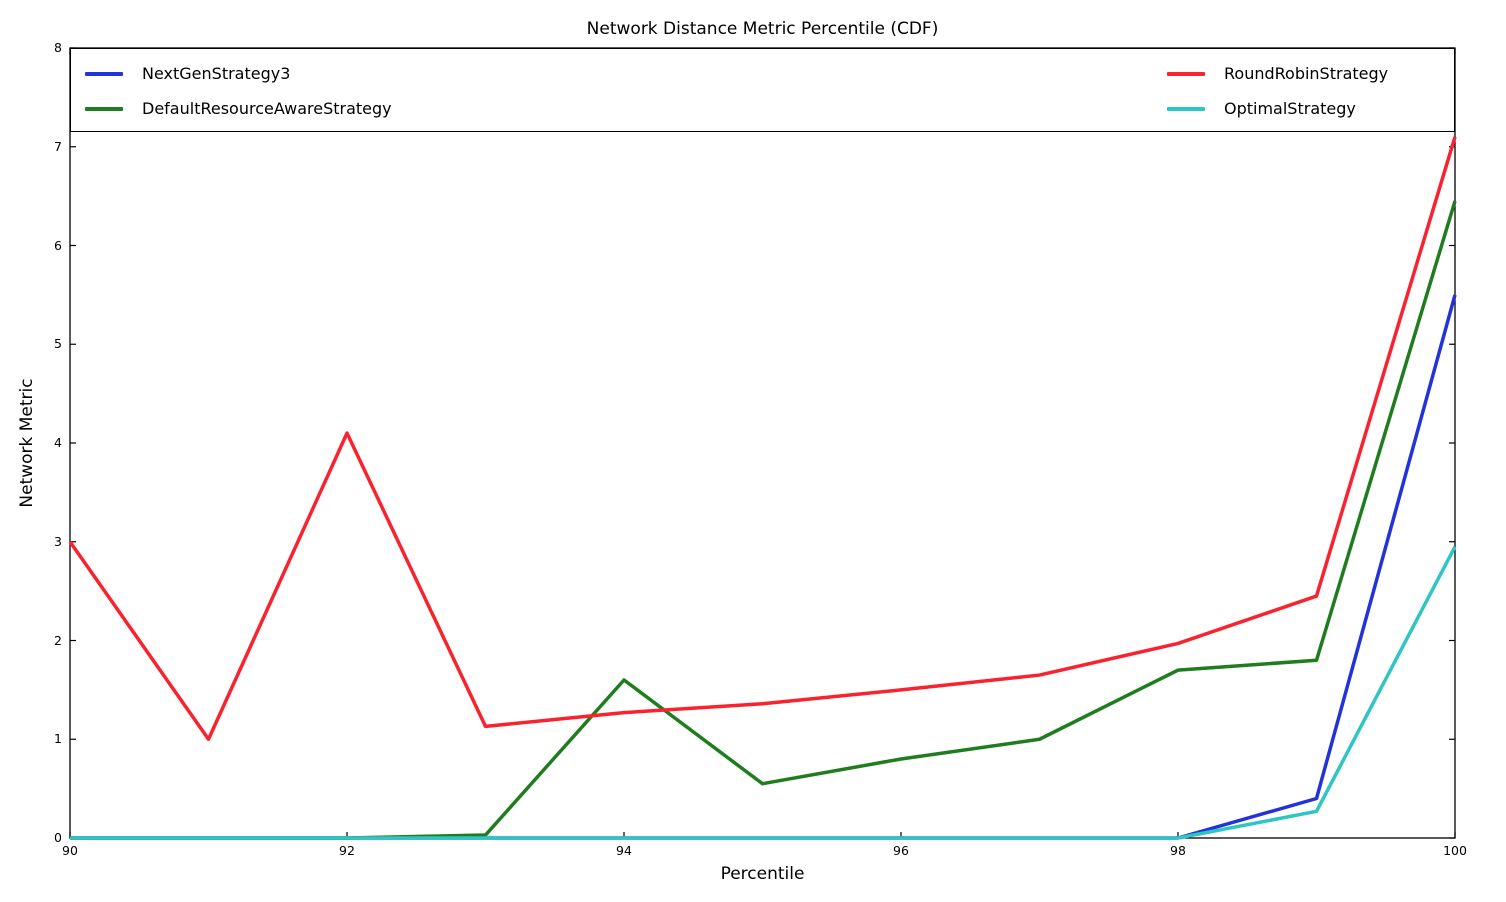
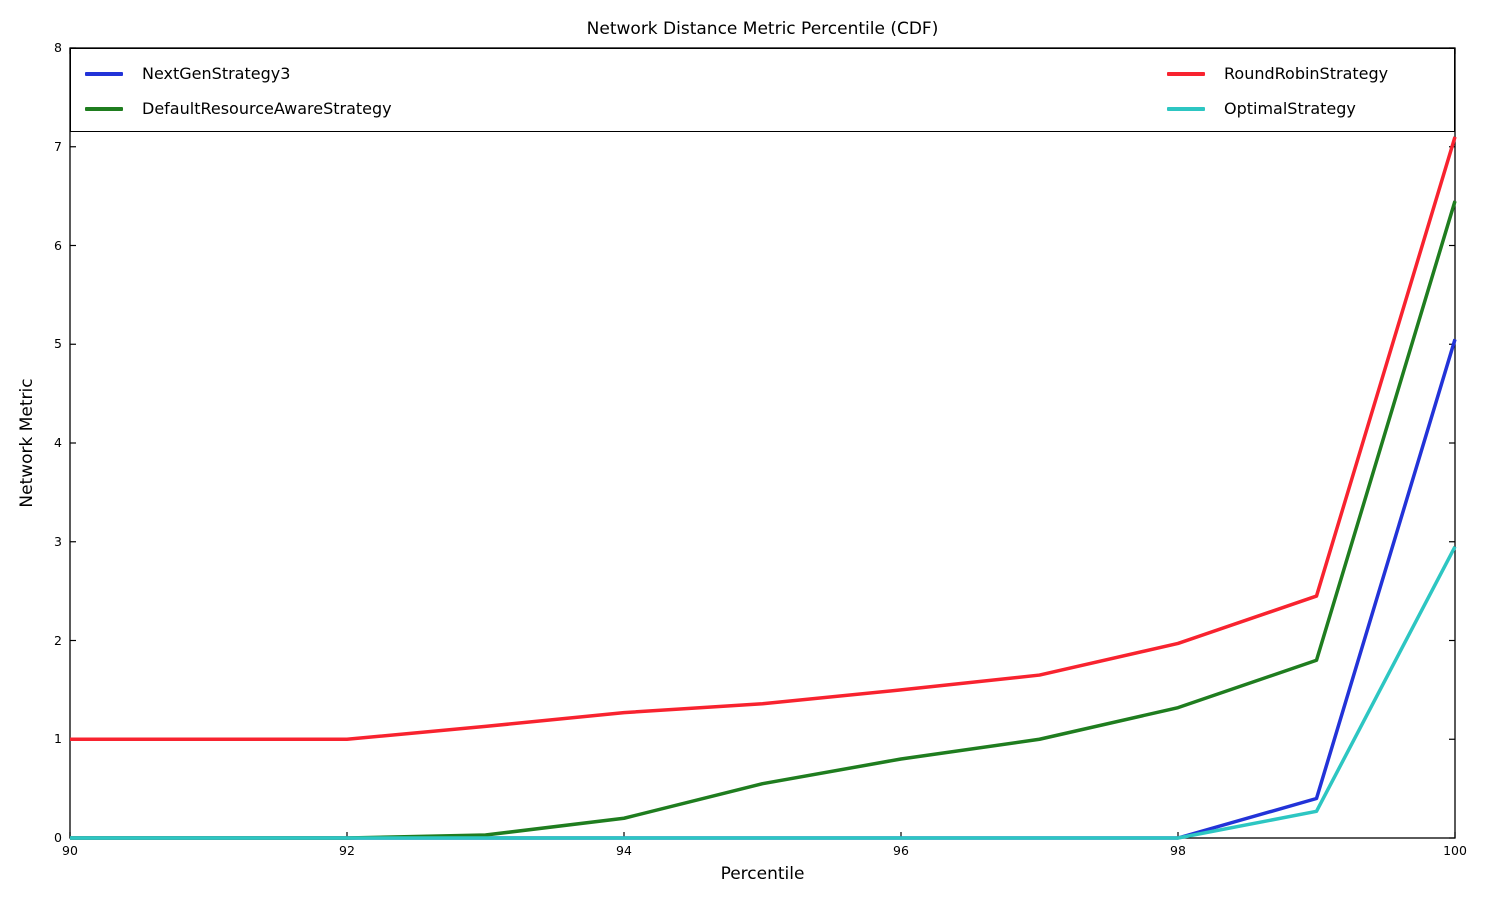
RoundRobinStrategy/90: 3.0 -> 1.0
RoundRobinStrategy/92: 4.1 -> 1.0
DefaultResourceAwareStrategy/94: 1.6 -> 0.2
DefaultResourceAwareStrategy/98: 1.7 -> 1.3
NextGenStrategy3/100: 5.5 -> 5.0
